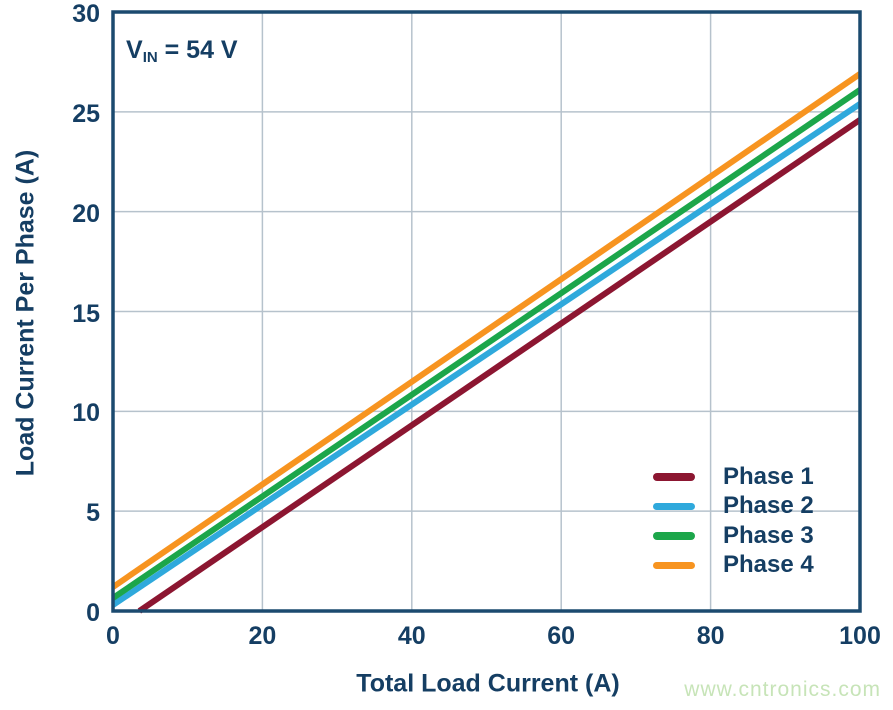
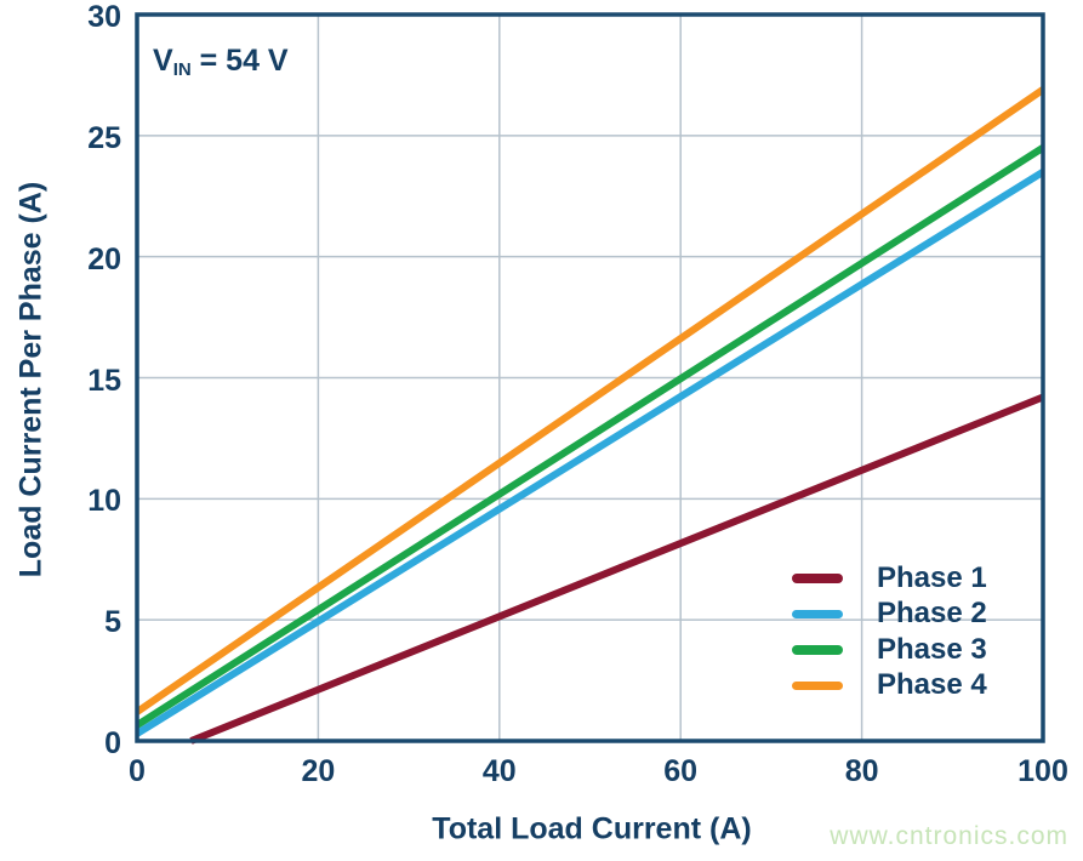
Phase 1/100: 24.6 -> 14.2
Phase 2/100: 25.4 -> 23.5
Phase 3/100: 26.1 -> 24.5
